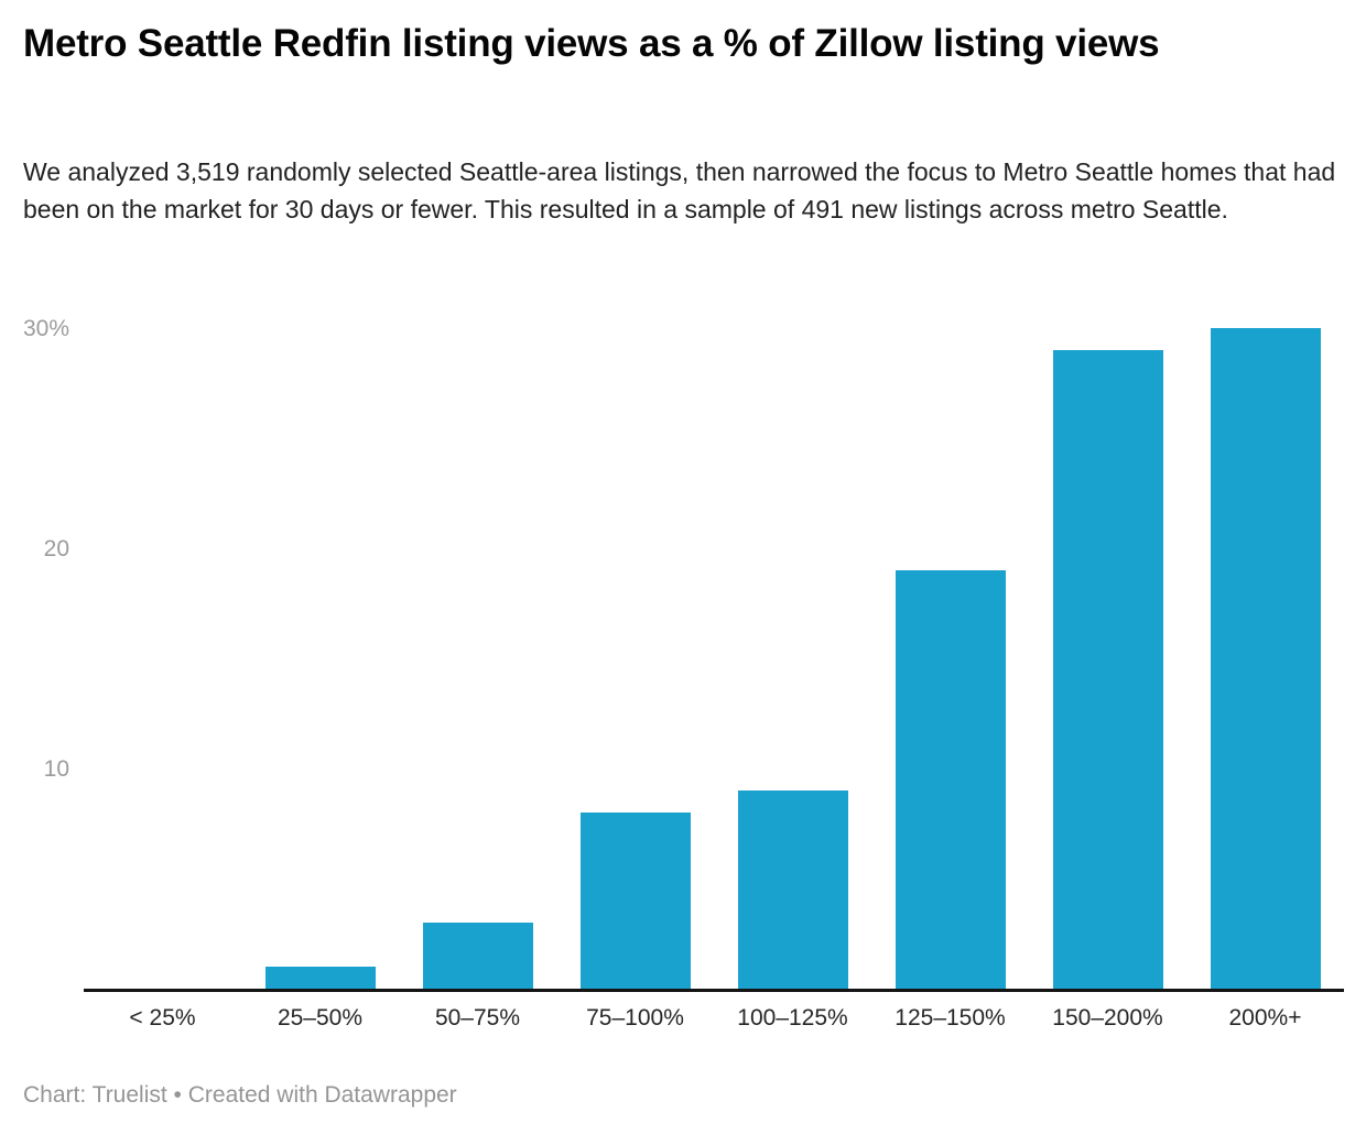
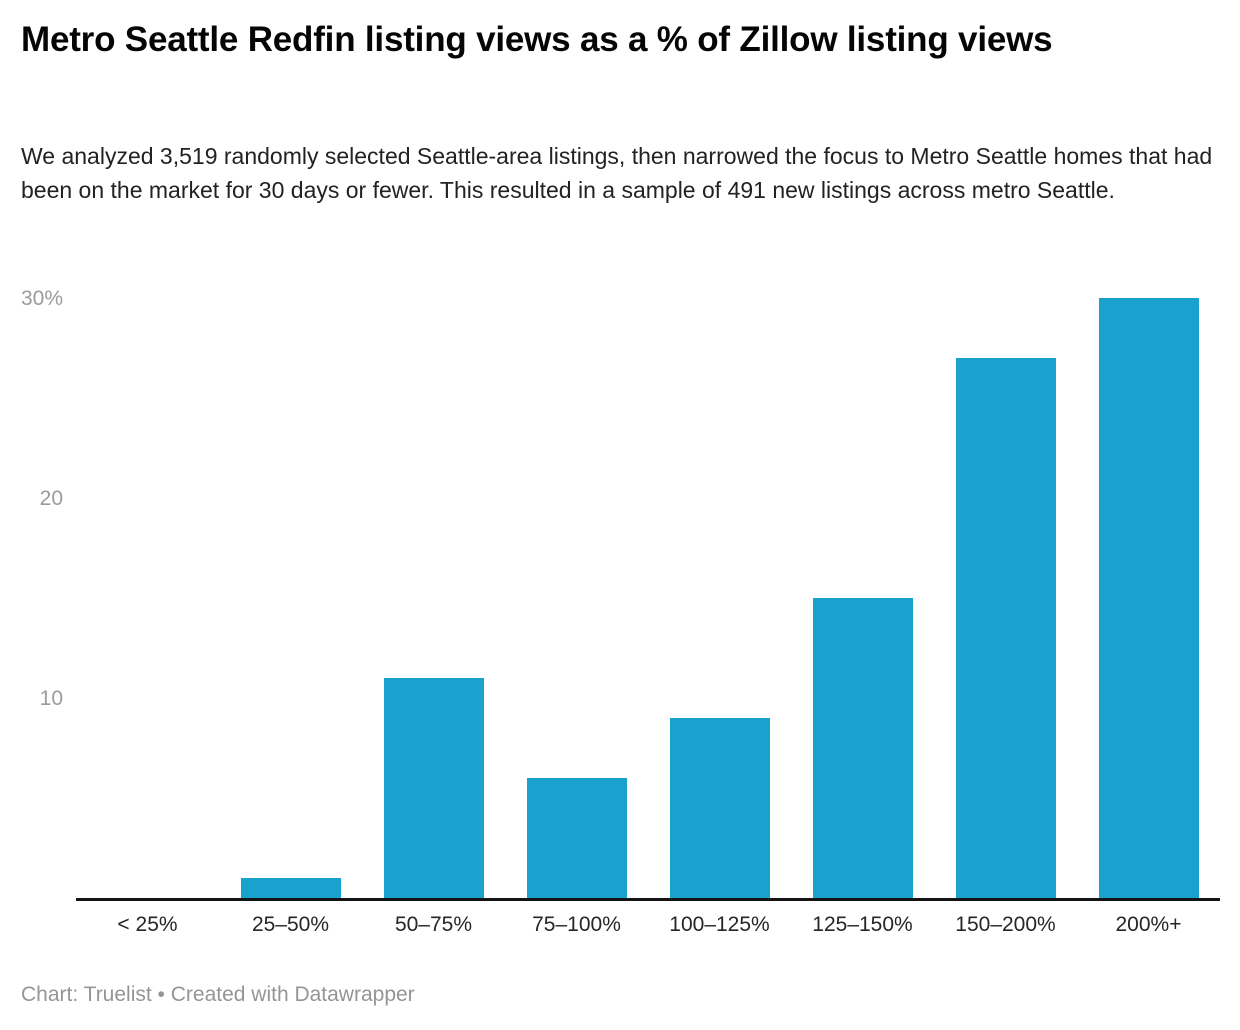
50–75%: 3% -> 11%
75–100%: 8% -> 6%
125–150%: 19% -> 15%
150–200%: 29% -> 27%
